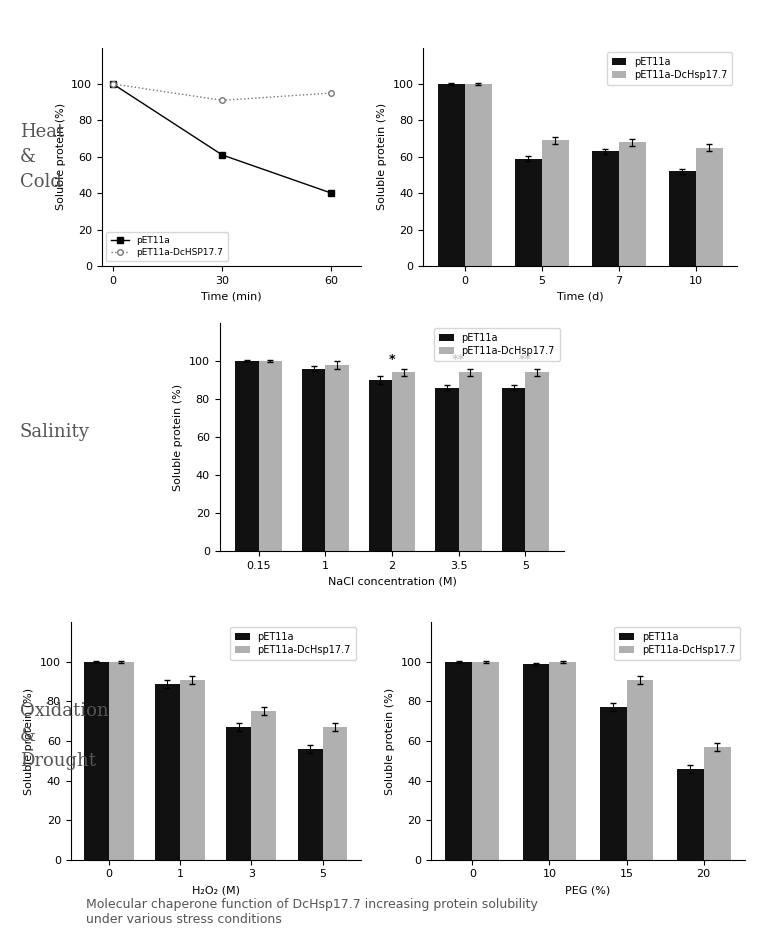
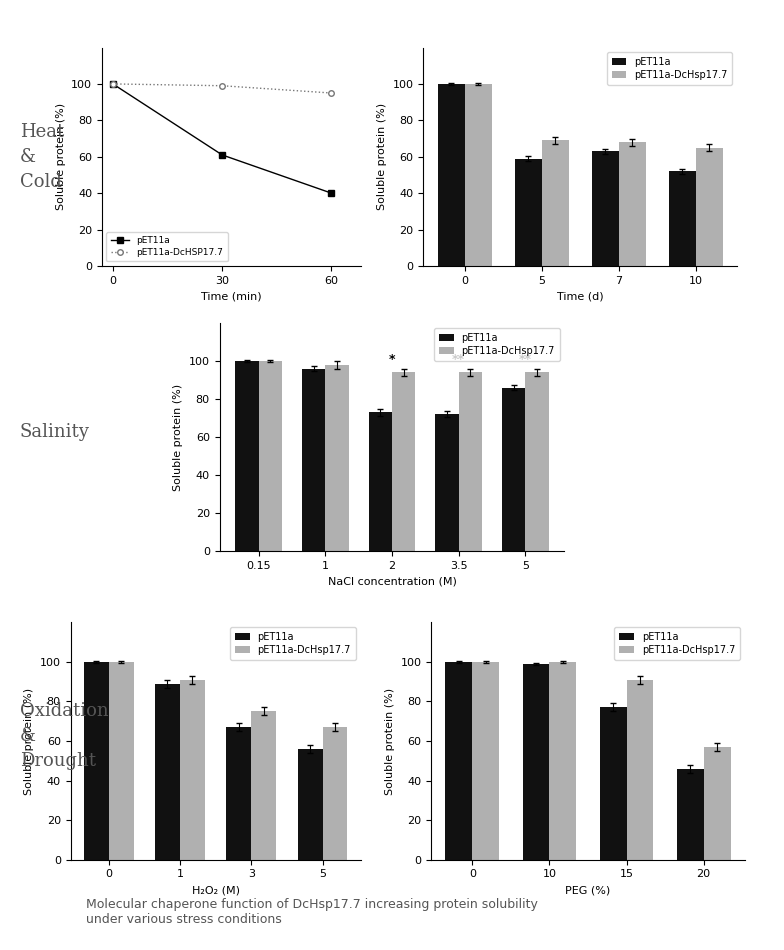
pET11a-DcHSP17.7/30: 91 -> 99
pET11a/2: 90 -> 73
pET11a/3.5: 86 -> 72
